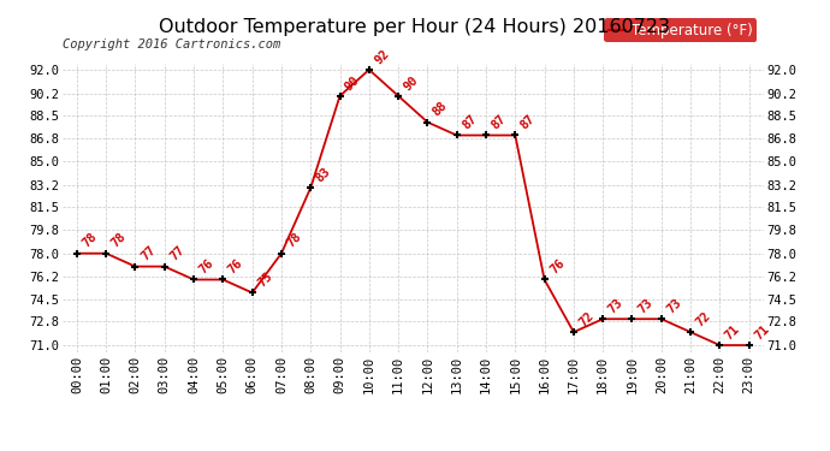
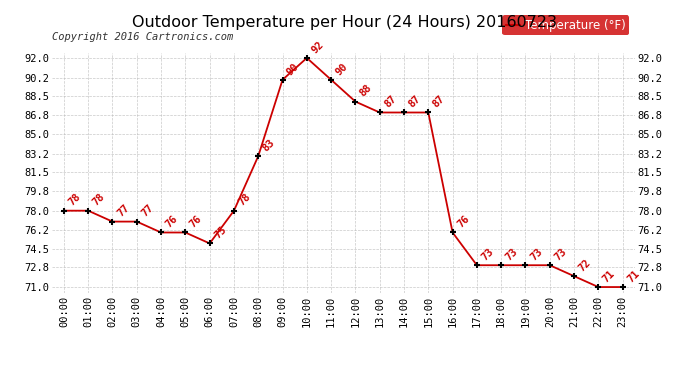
17:00: 72 -> 73
